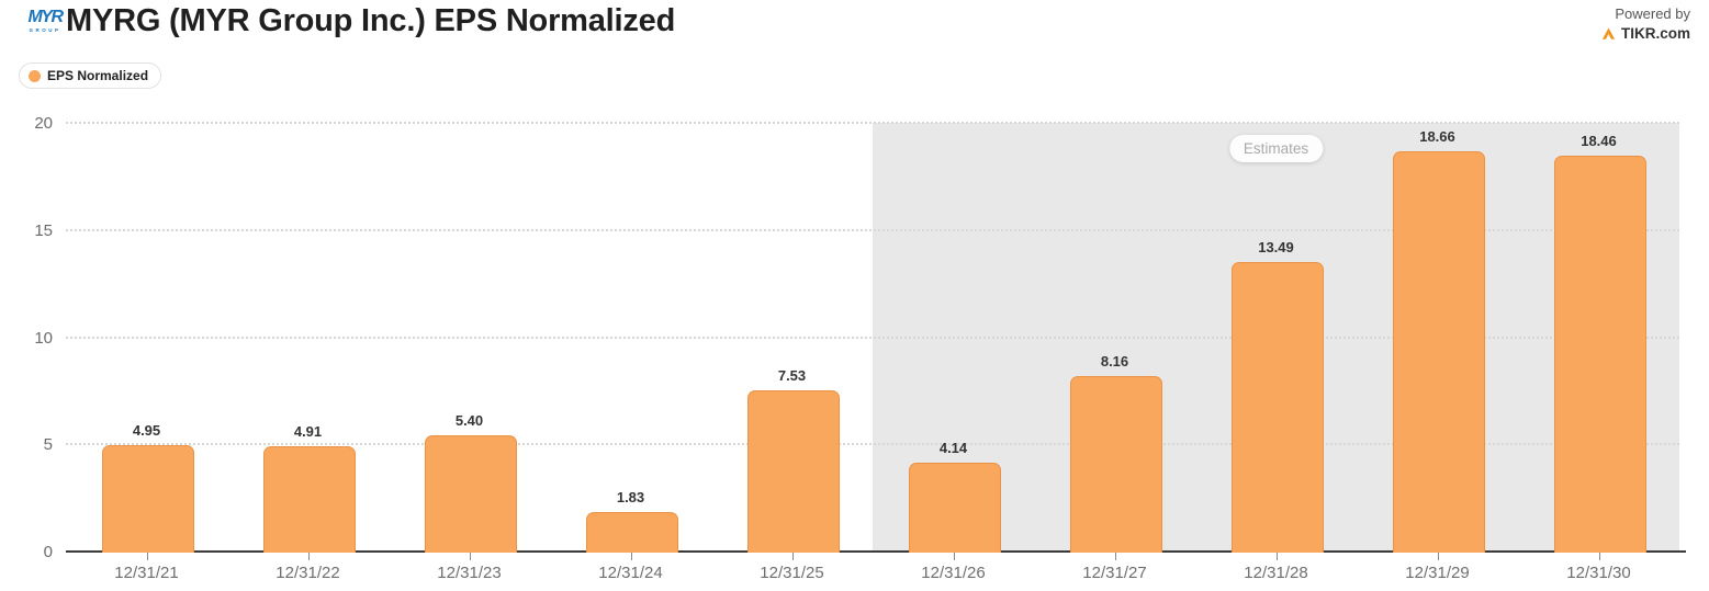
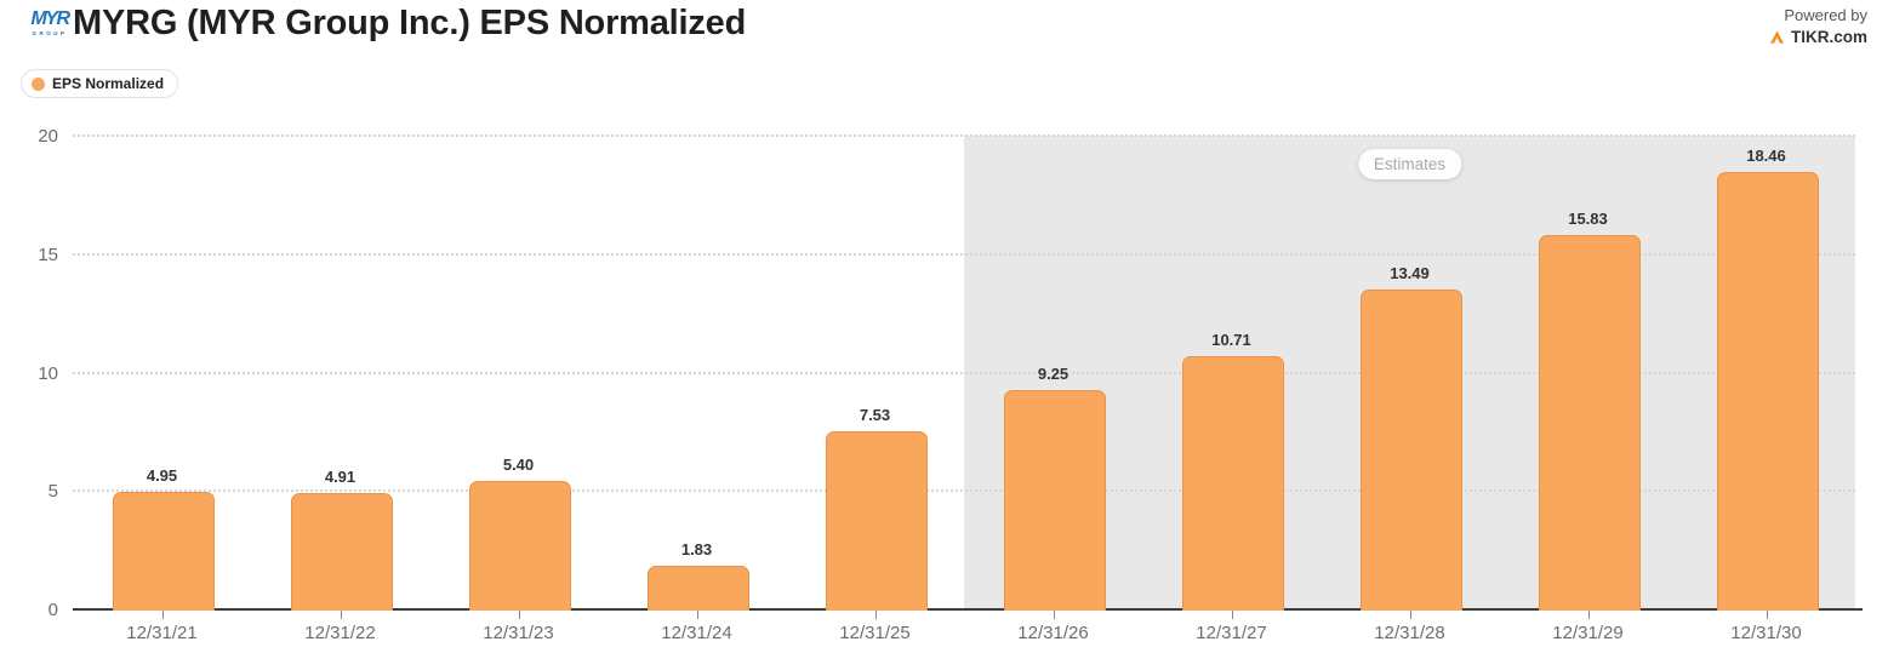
12/31/26: 4.14 -> 9.25
12/31/27: 8.16 -> 10.71
12/31/29: 18.66 -> 15.83
